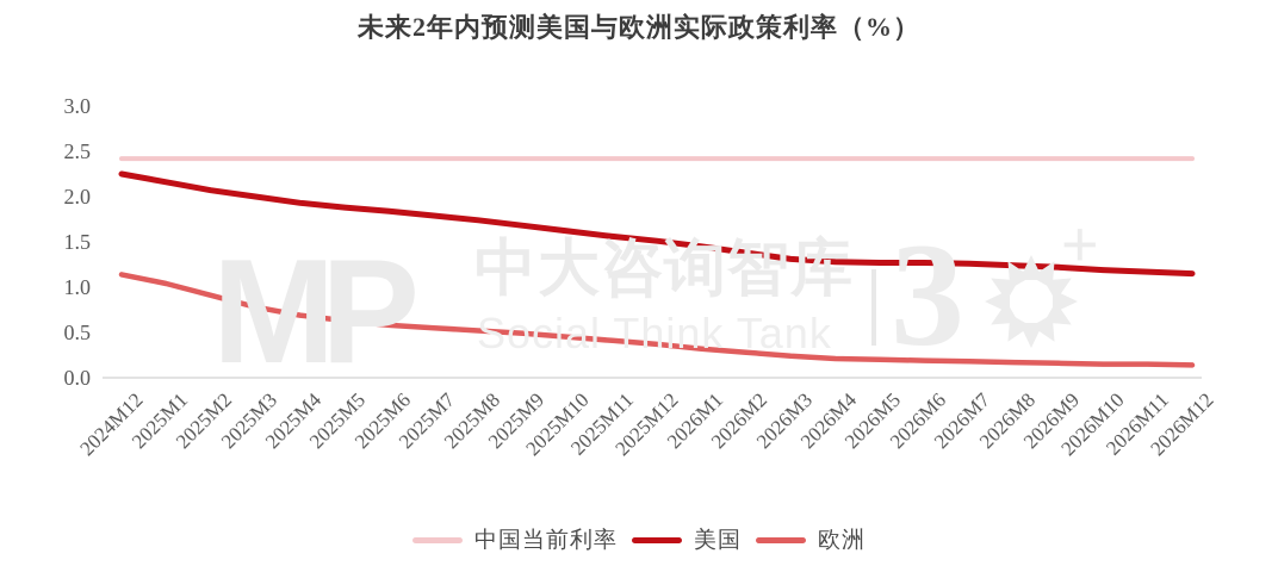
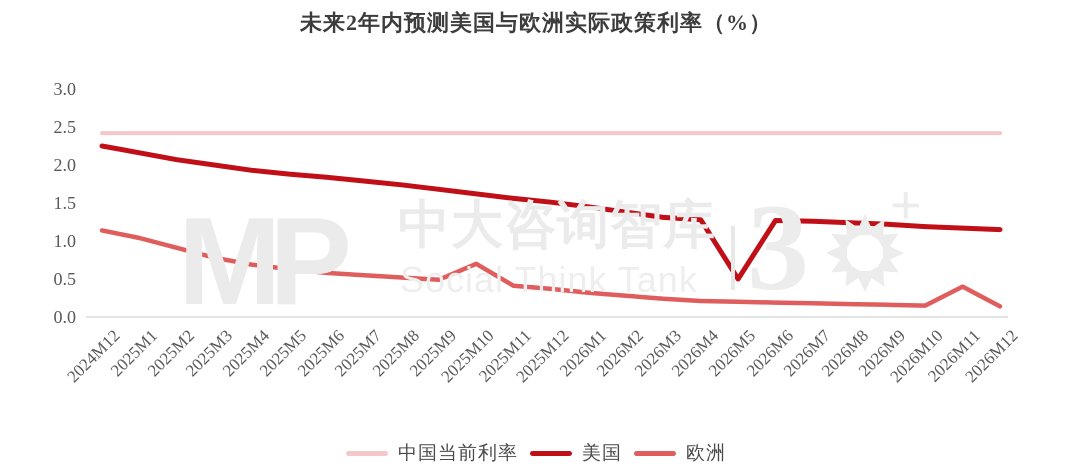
欧洲/2025M10: 0.5 -> 0.7
美国/2026M5: 1.3 -> 0.5
欧洲/2026M11: 0.1 -> 0.4
